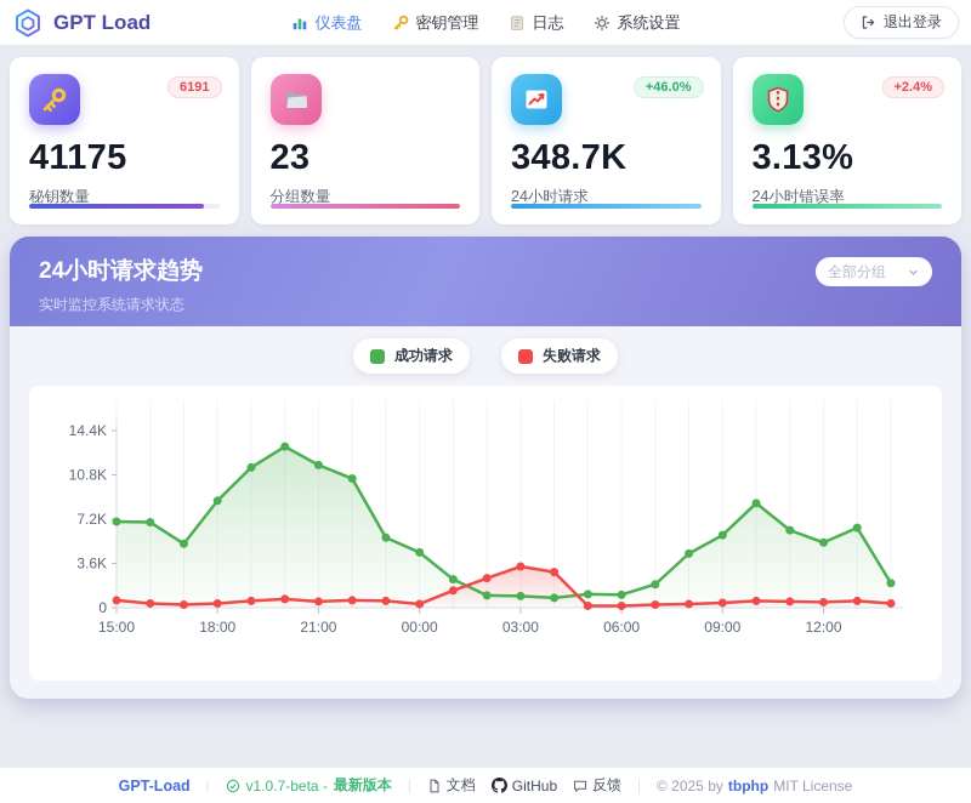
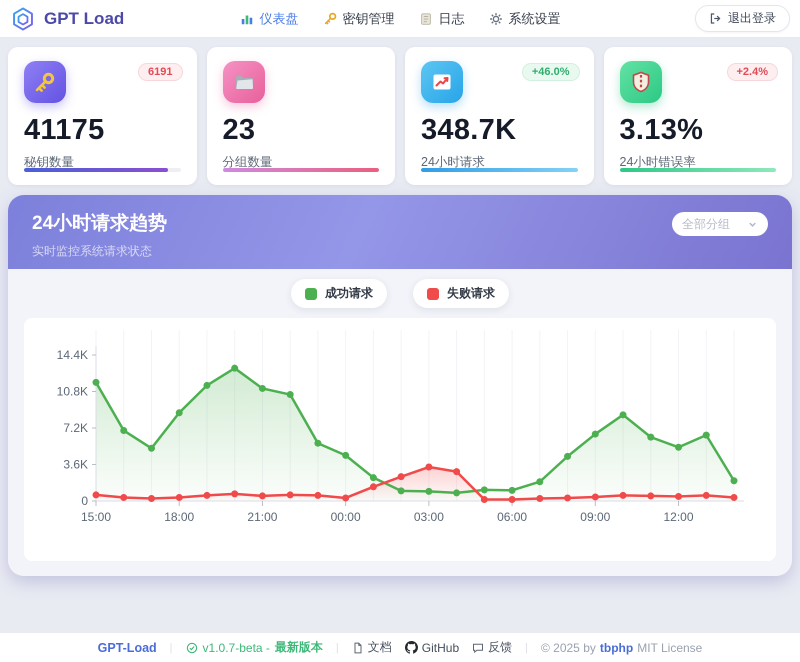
成功请求/15:00: 7.0K -> 11.7K
成功请求/21:00: 11.6K -> 11.1K
成功请求/09:00: 5.9K -> 6.6K
